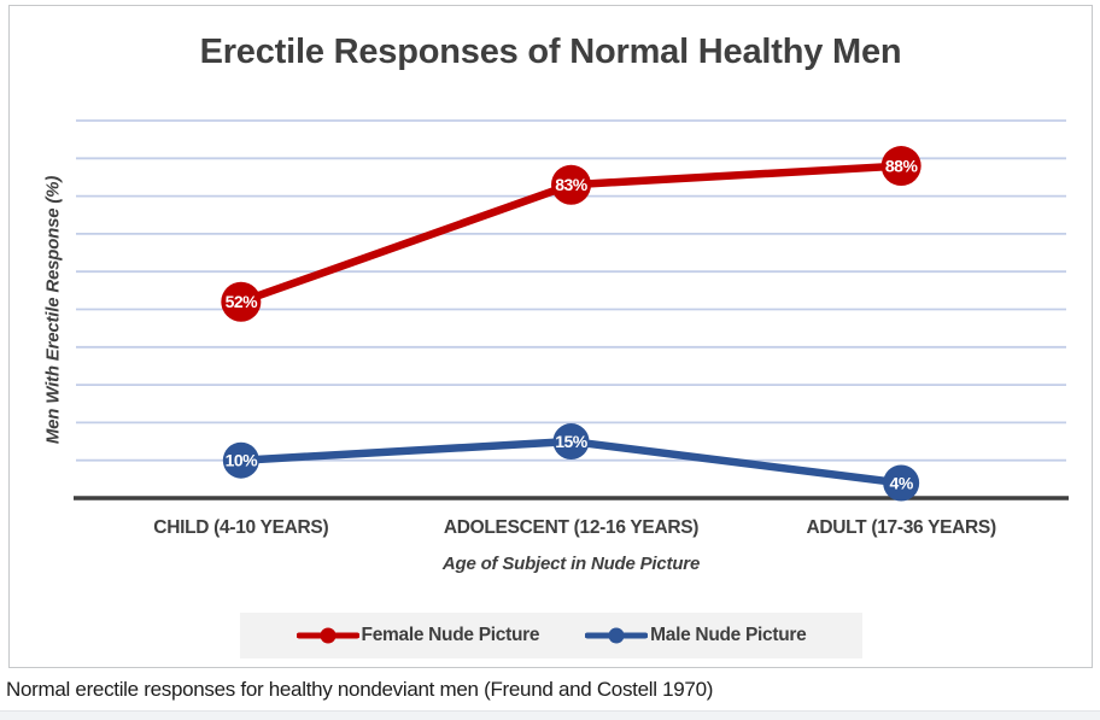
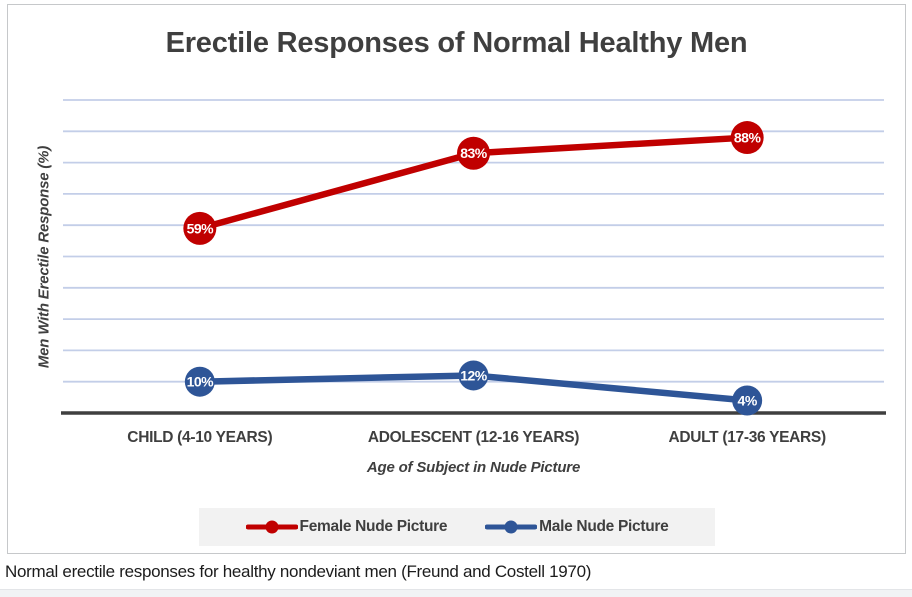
Female Nude Picture/CHILD (4-10 YEARS): 52% -> 59%
Male Nude Picture/ADOLESCENT (12-16 YEARS): 15% -> 12%
